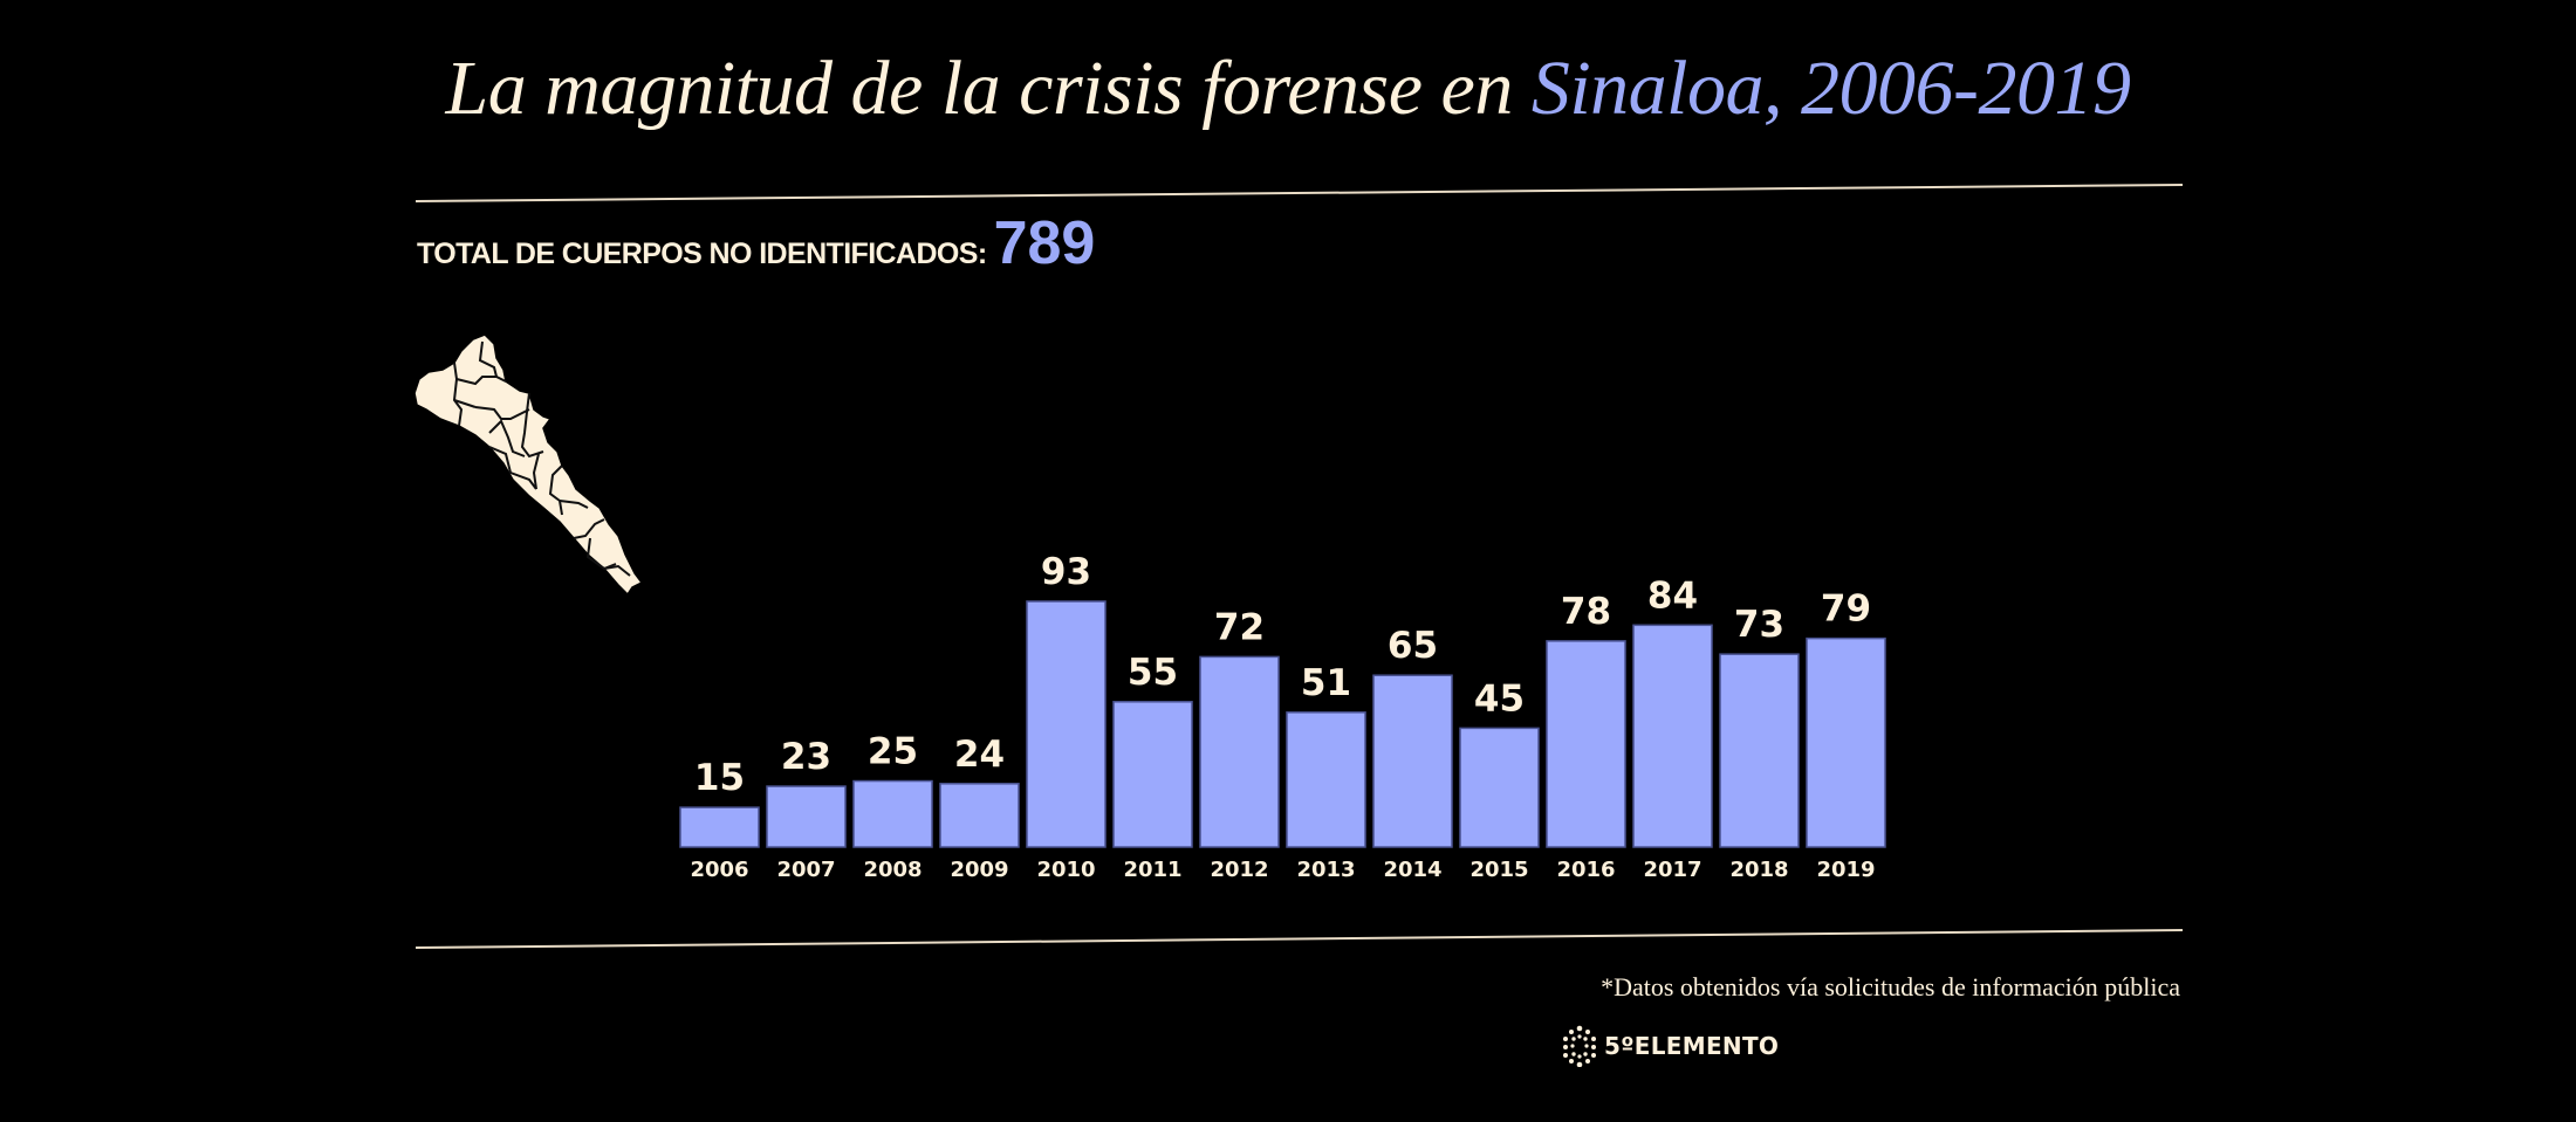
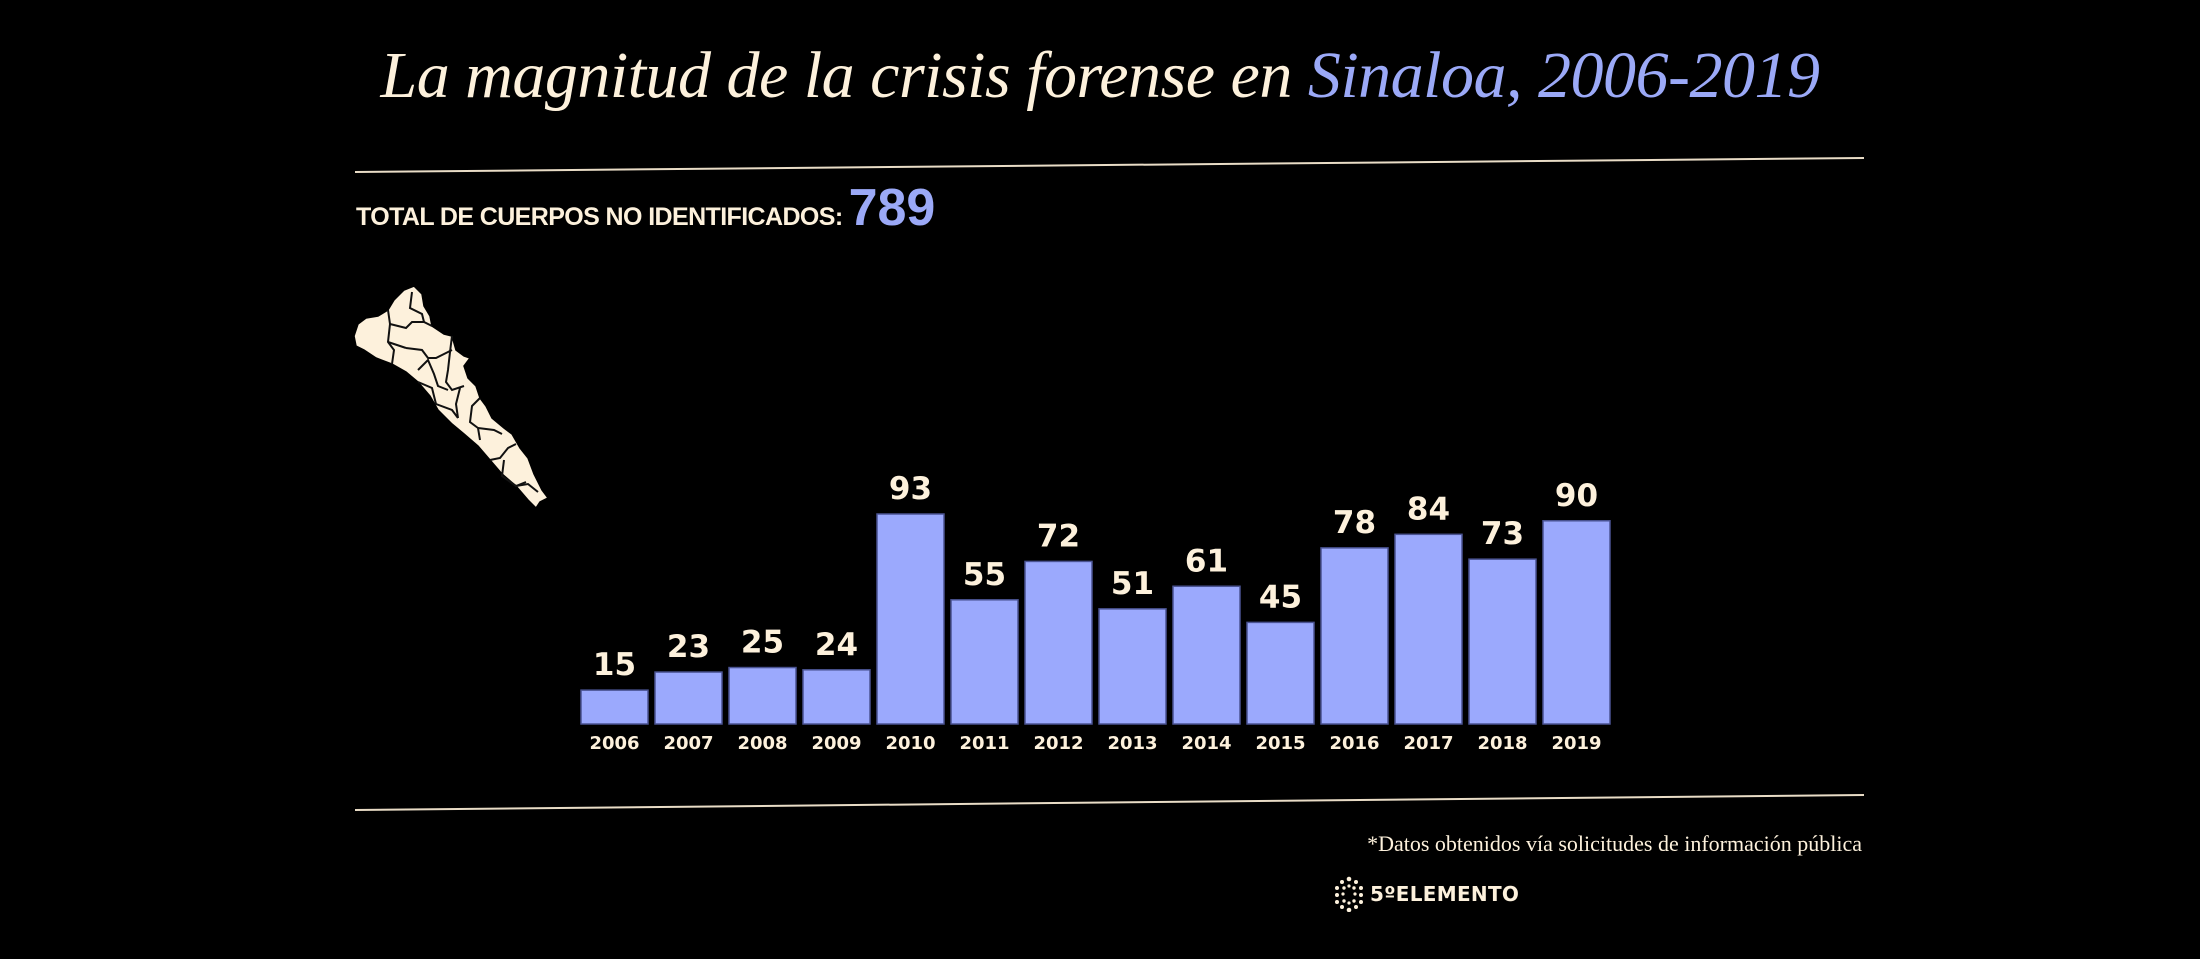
2014: 65 -> 61
2019: 79 -> 90
